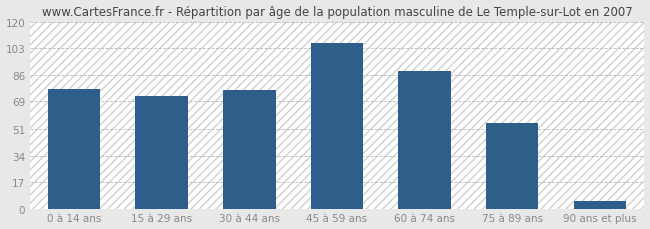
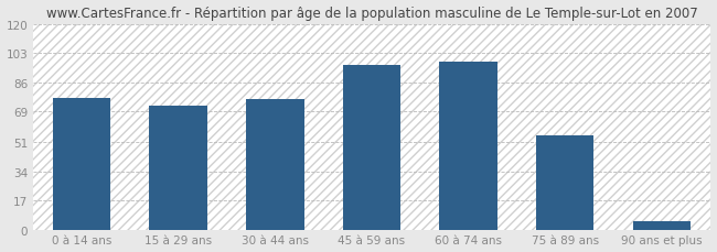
45 à 59 ans: 106 -> 96
60 à 74 ans: 88 -> 98
